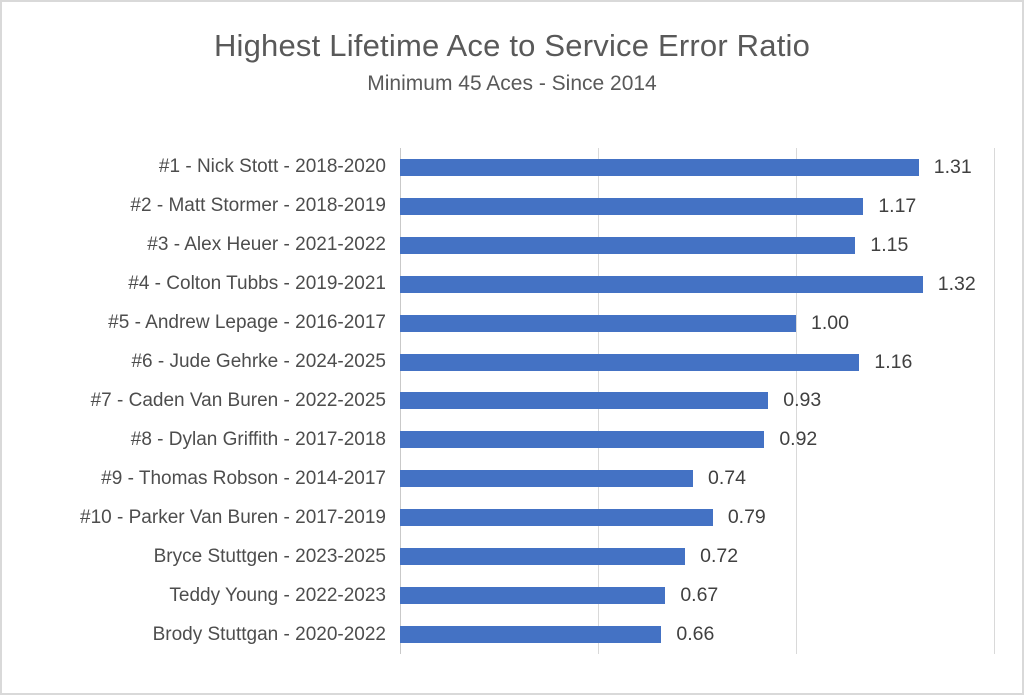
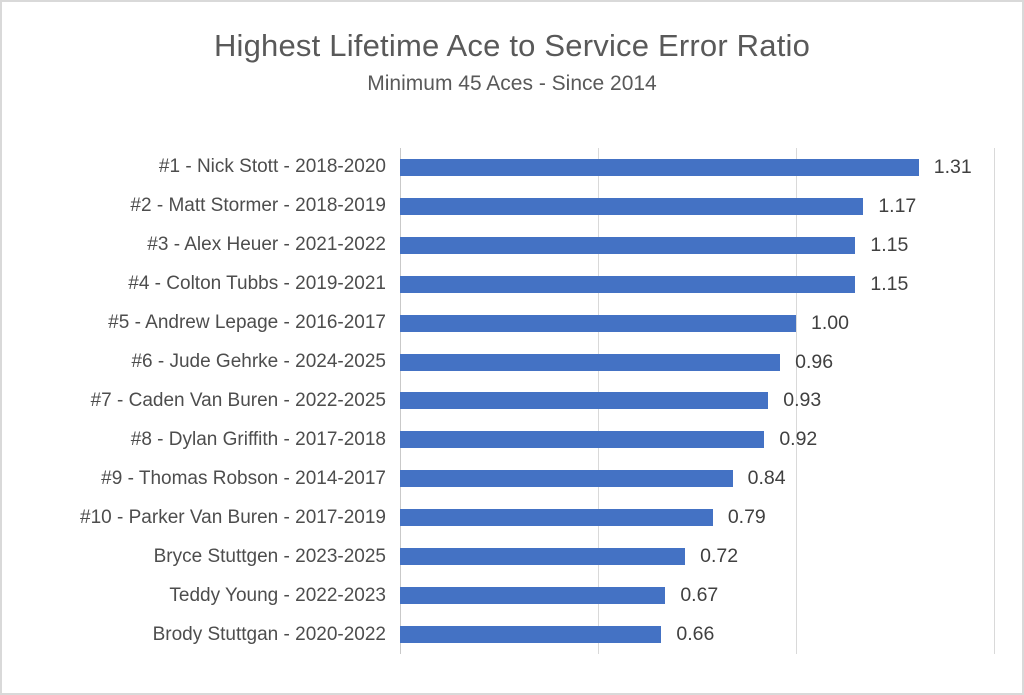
#4 - Colton Tubbs - 2019-2021: 1.32 -> 1.15
#6 - Jude Gehrke - 2024-2025: 1.16 -> 0.96
#9 - Thomas Robson - 2014-2017: 0.74 -> 0.84
